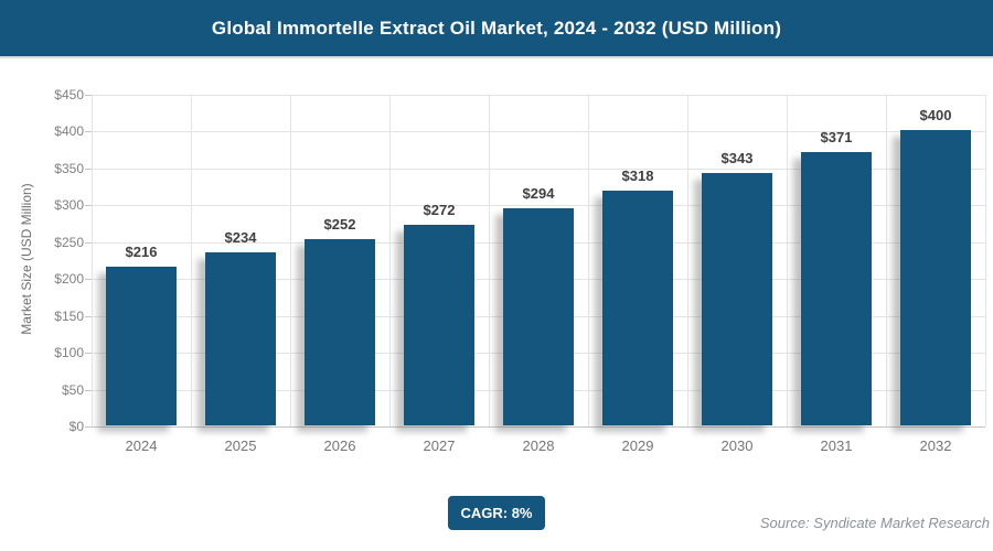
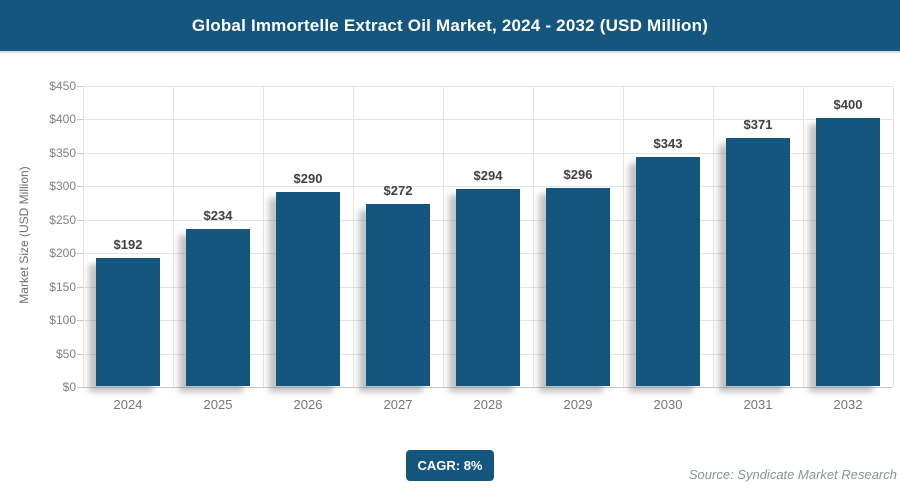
2024: $216 -> $192
2026: $252 -> $290
2029: $318 -> $296
